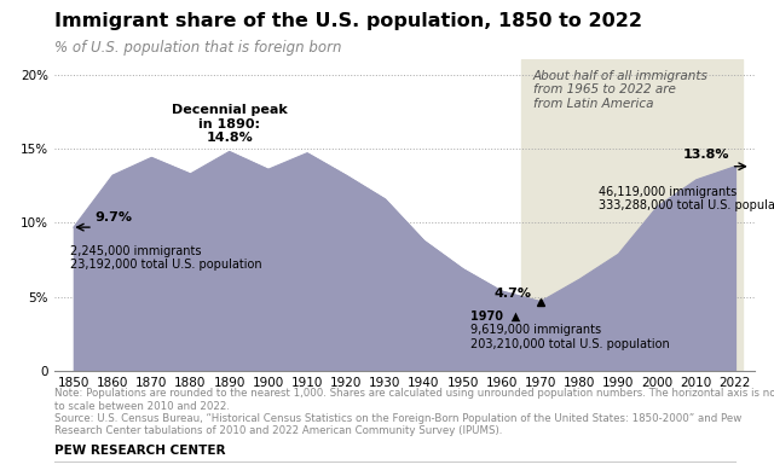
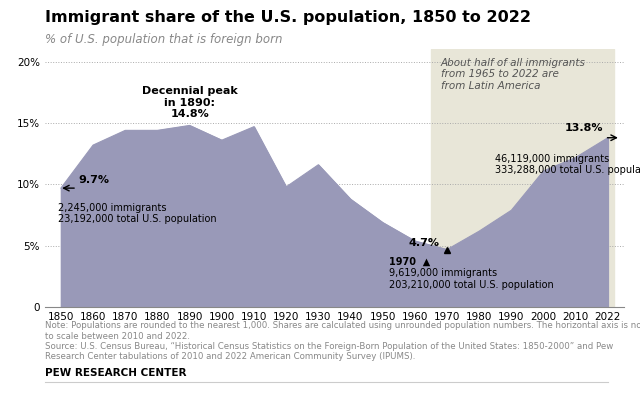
1880: 13.3% -> 14.4%
1920: 13.2% -> 9.8%
2010: 12.9% -> 12.2%
